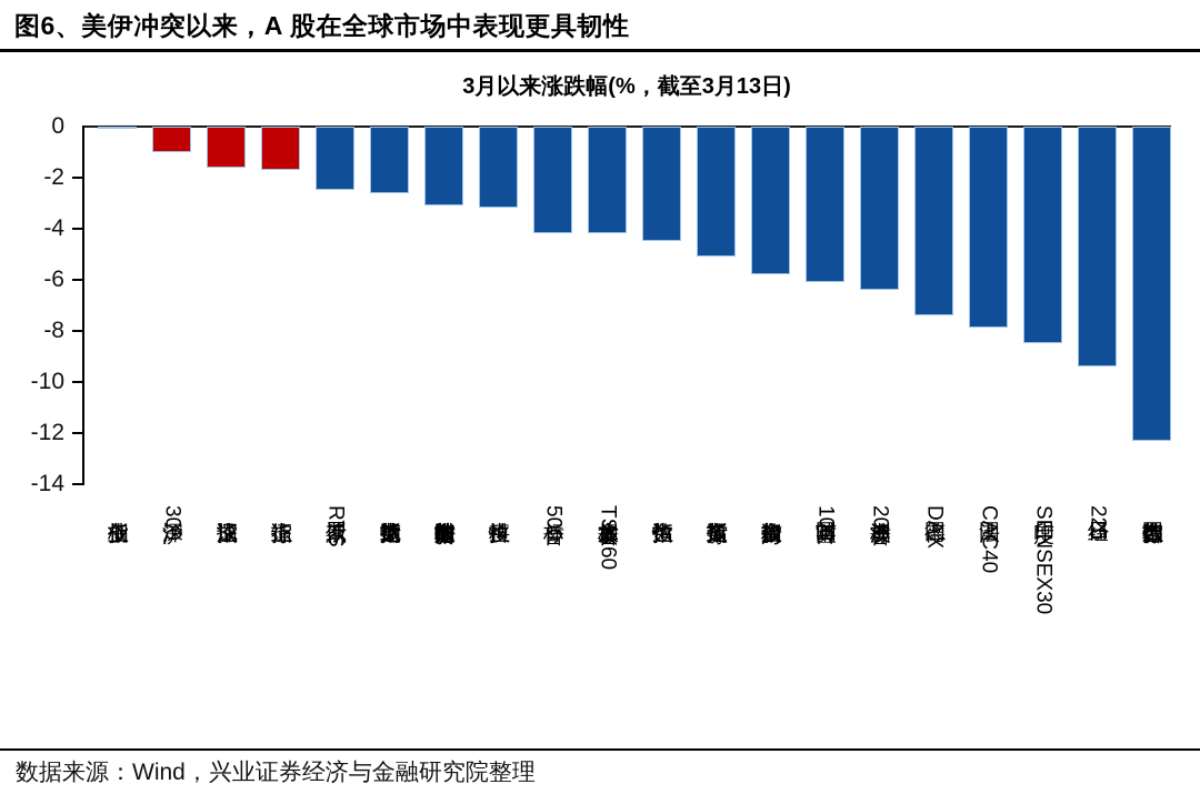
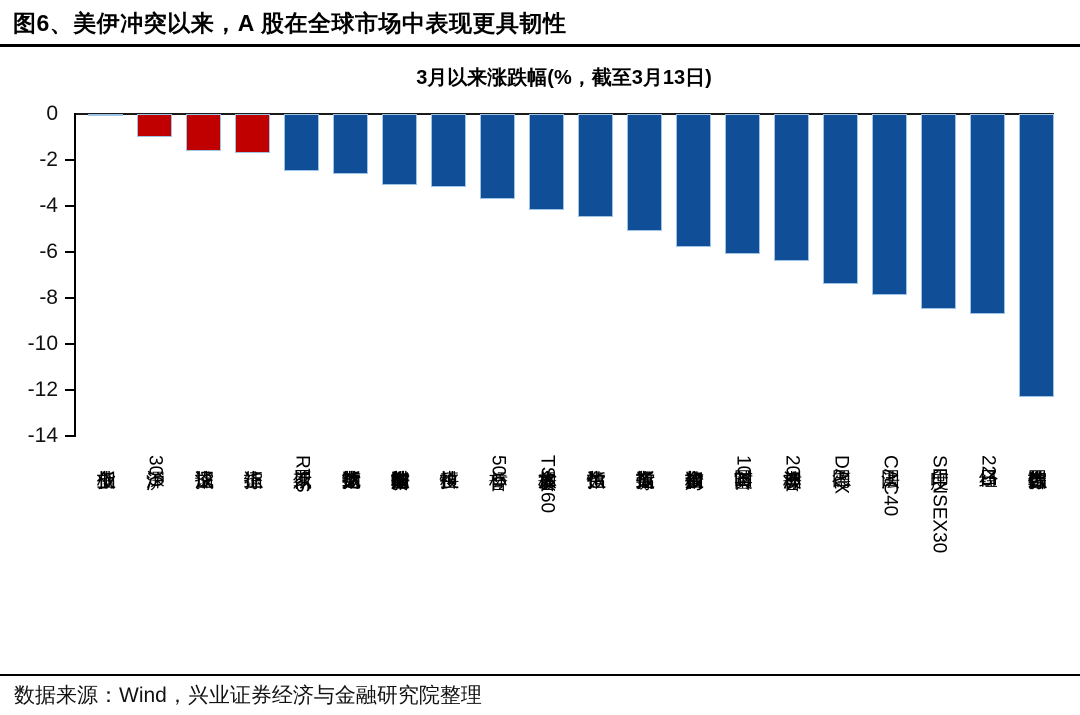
标普500: -4.1 -> -3.6
日经225: -9.3 -> -8.6
